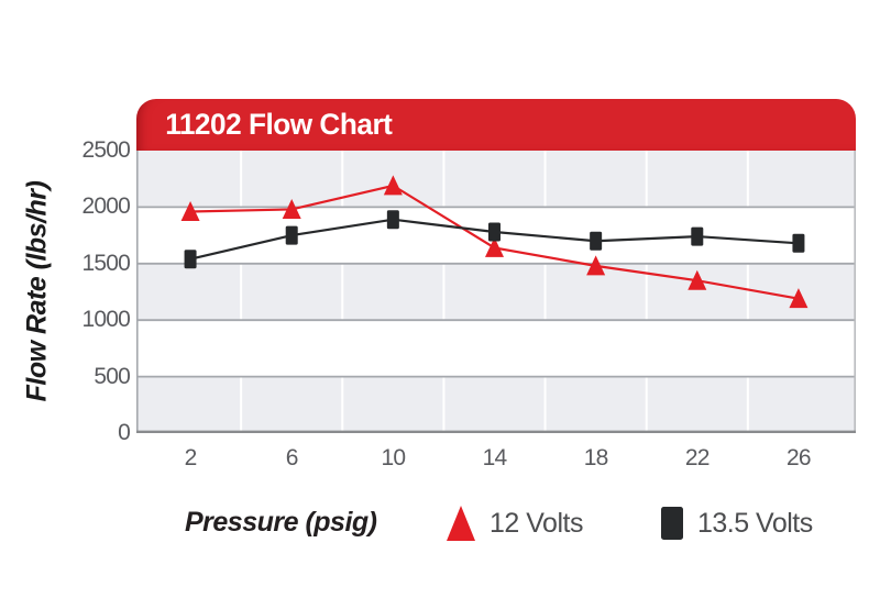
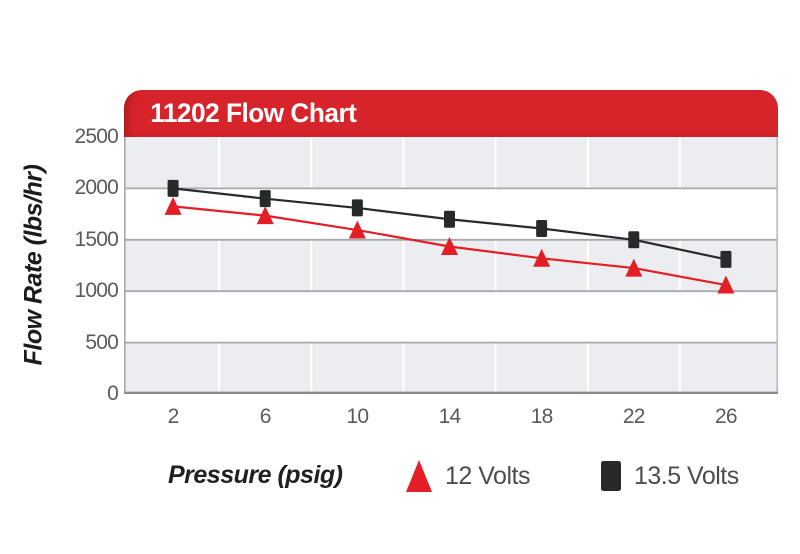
12 Volts/2: 1960 -> 1820
13.5 Volts/2: 1540 -> 2000
12 Volts/6: 1980 -> 1740
13.5 Volts/6: 1750 -> 1900
12 Volts/10: 2190 -> 1600
13.5 Volts/10: 1890 -> 1810
12 Volts/14: 1640 -> 1440
13.5 Volts/14: 1780 -> 1700
12 Volts/18: 1480 -> 1320
13.5 Volts/18: 1700 -> 1610
12 Volts/22: 1350 -> 1220
13.5 Volts/22: 1740 -> 1500
12 Volts/26: 1190 -> 1060
13.5 Volts/26: 1680 -> 1310
